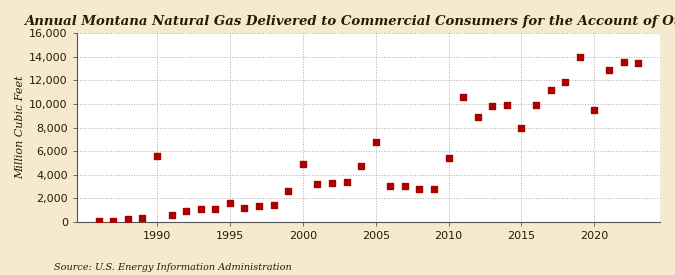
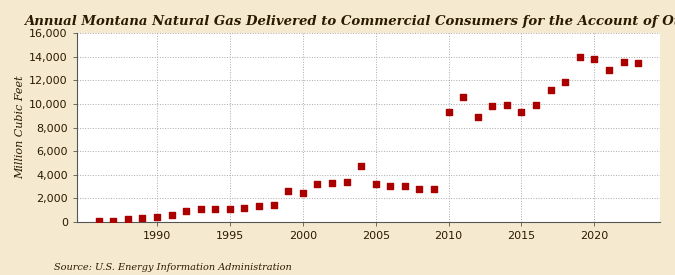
1990: 5,600 -> 400
1995: 1,600 -> 1,100
2000: 4,900 -> 2,400
2005: 6,800 -> 3,200
2010: 5,400 -> 9,300
2015: 8,000 -> 9,300
2020: 9,500 -> 13,800
